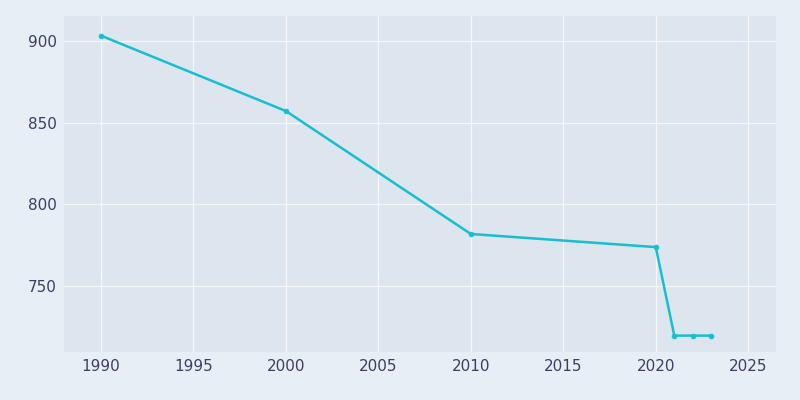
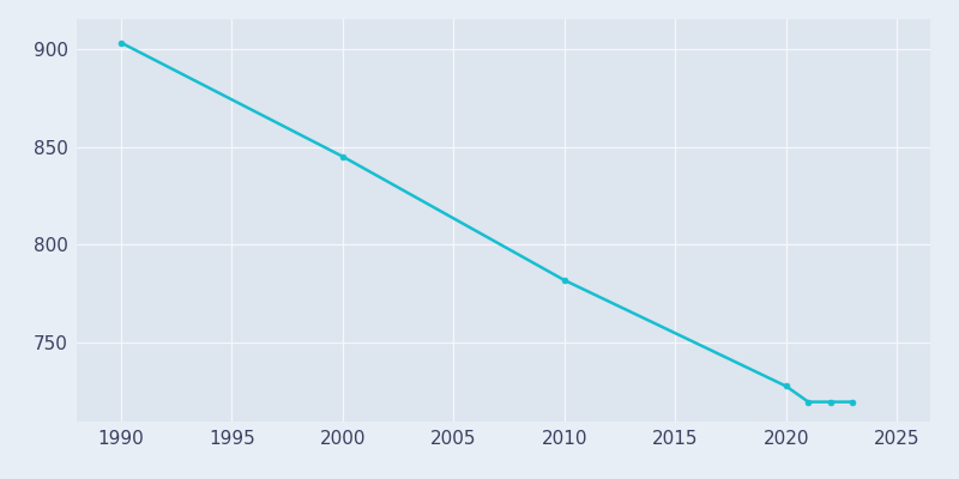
2000: 857 -> 845
2020: 774 -> 728
